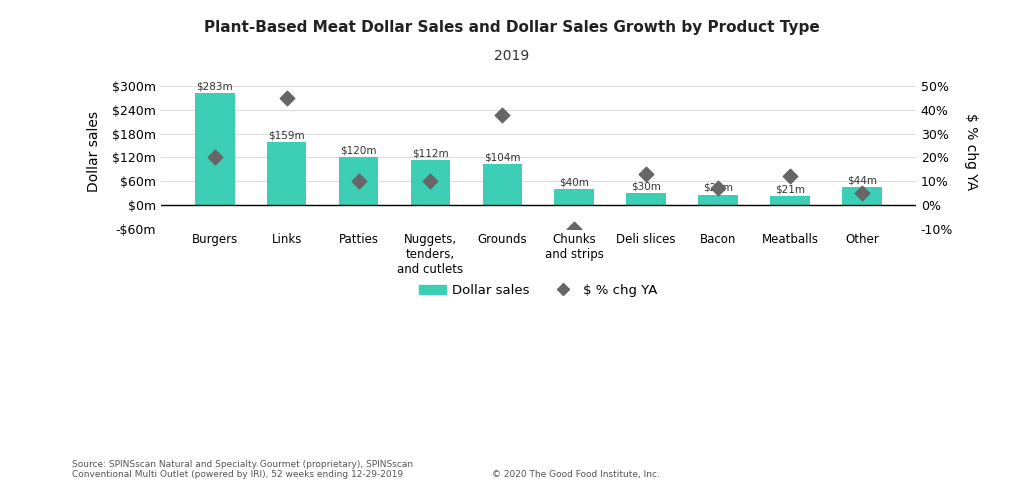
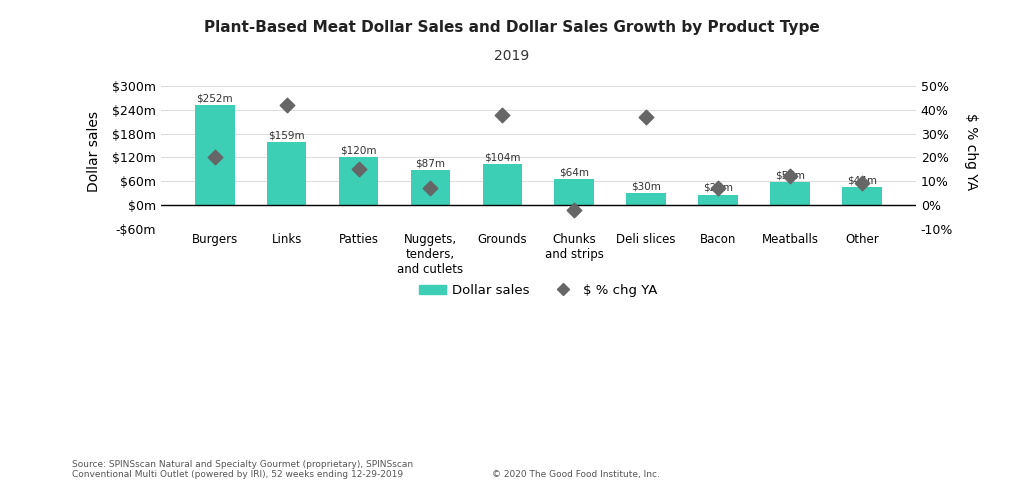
Dollar sales/Burgers: $283m -> $252m
$ % chg YA/Links: 45% -> 42%
$ % chg YA/Patties: 10% -> 15%
Dollar sales/Nuggets, tenders, and cutlets: $112m -> $87m
$ % chg YA/Nuggets, tenders, and cutlets: 10% -> 7%
Dollar sales/Chunks and strips: $40m -> $64m
$ % chg YA/Chunks and strips: -10% -> -2%
$ % chg YA/Deli slices: 13% -> 37%
Dollar sales/Meatballs: $21m -> $57m
$ % chg YA/Other: 5% -> 9%
